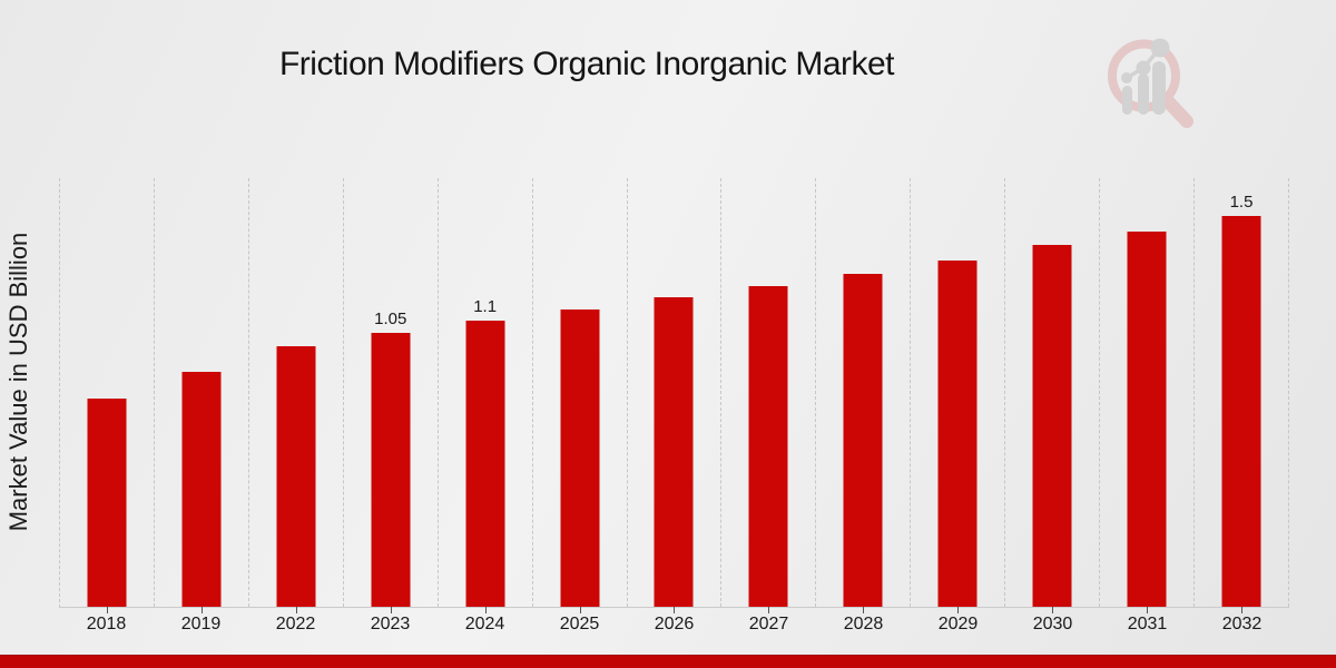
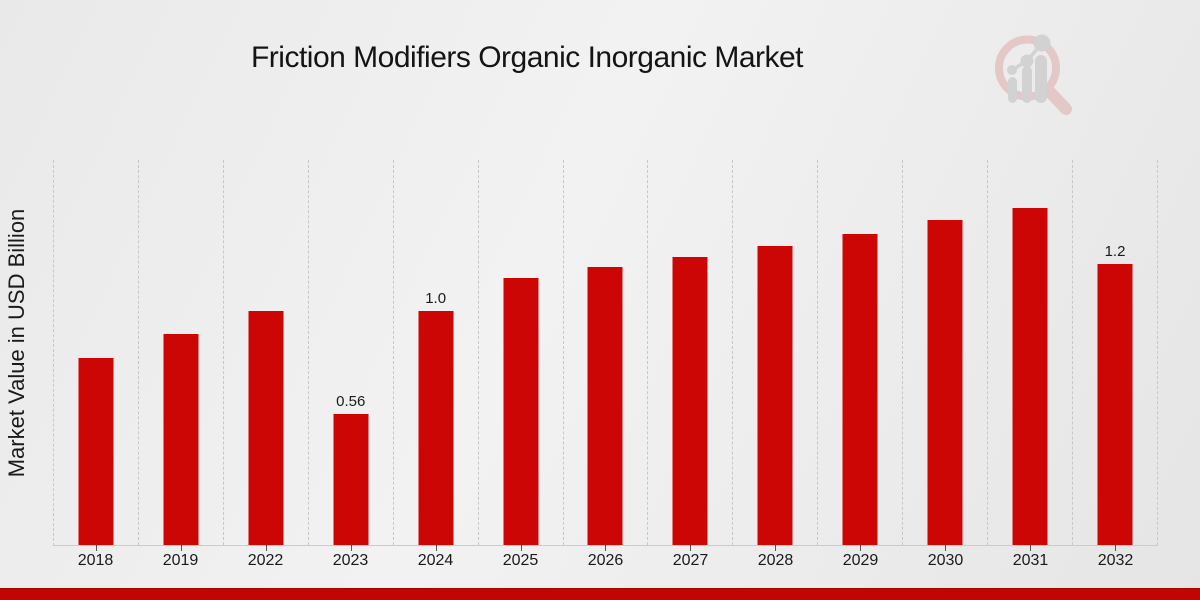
2023: 1.05 -> 0.56
2024: 1.1 -> 1.0
2032: 1.5 -> 1.2
